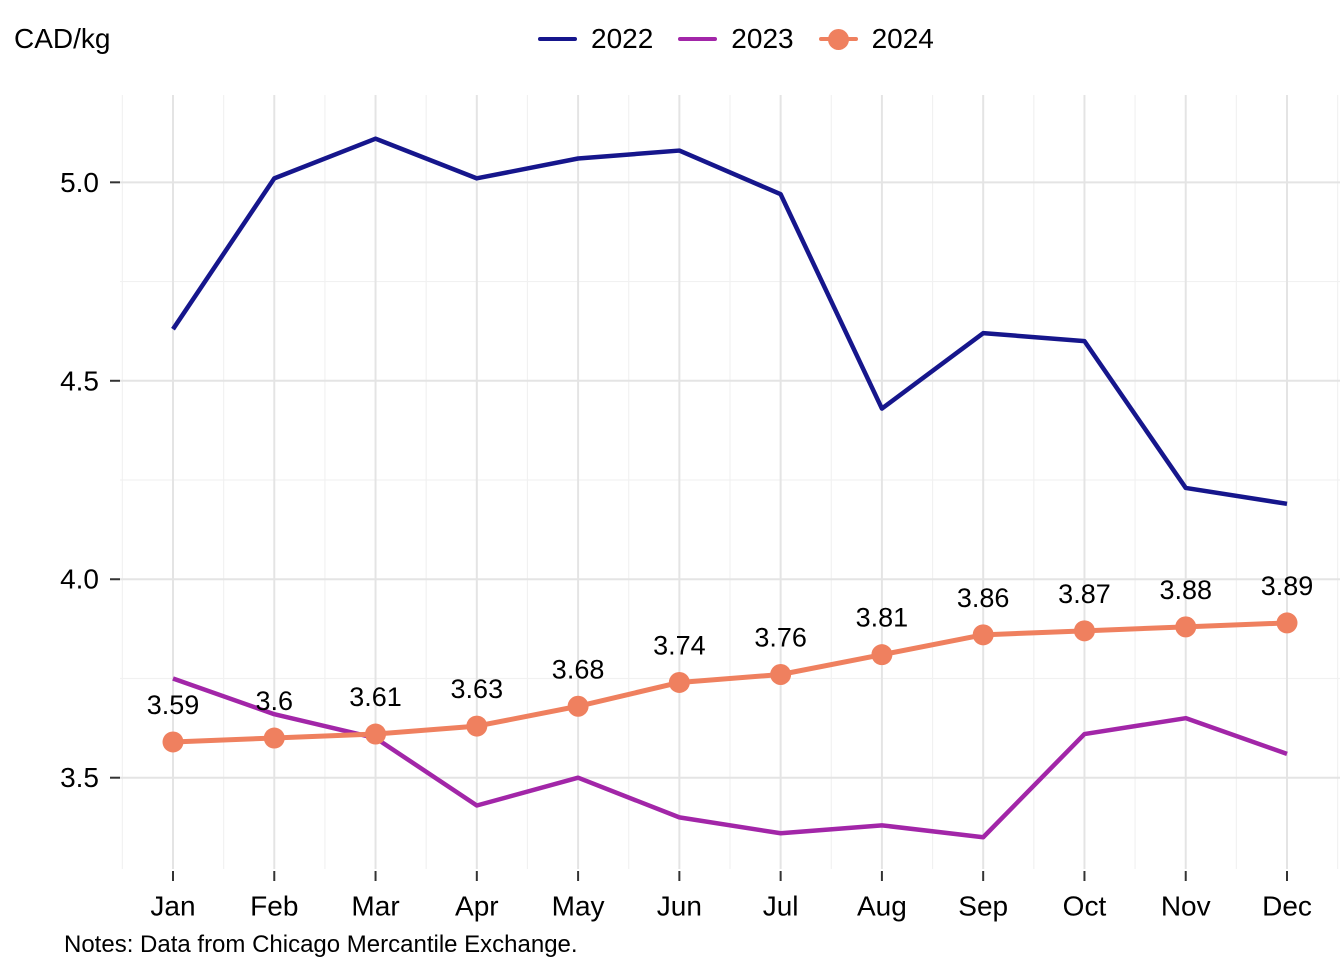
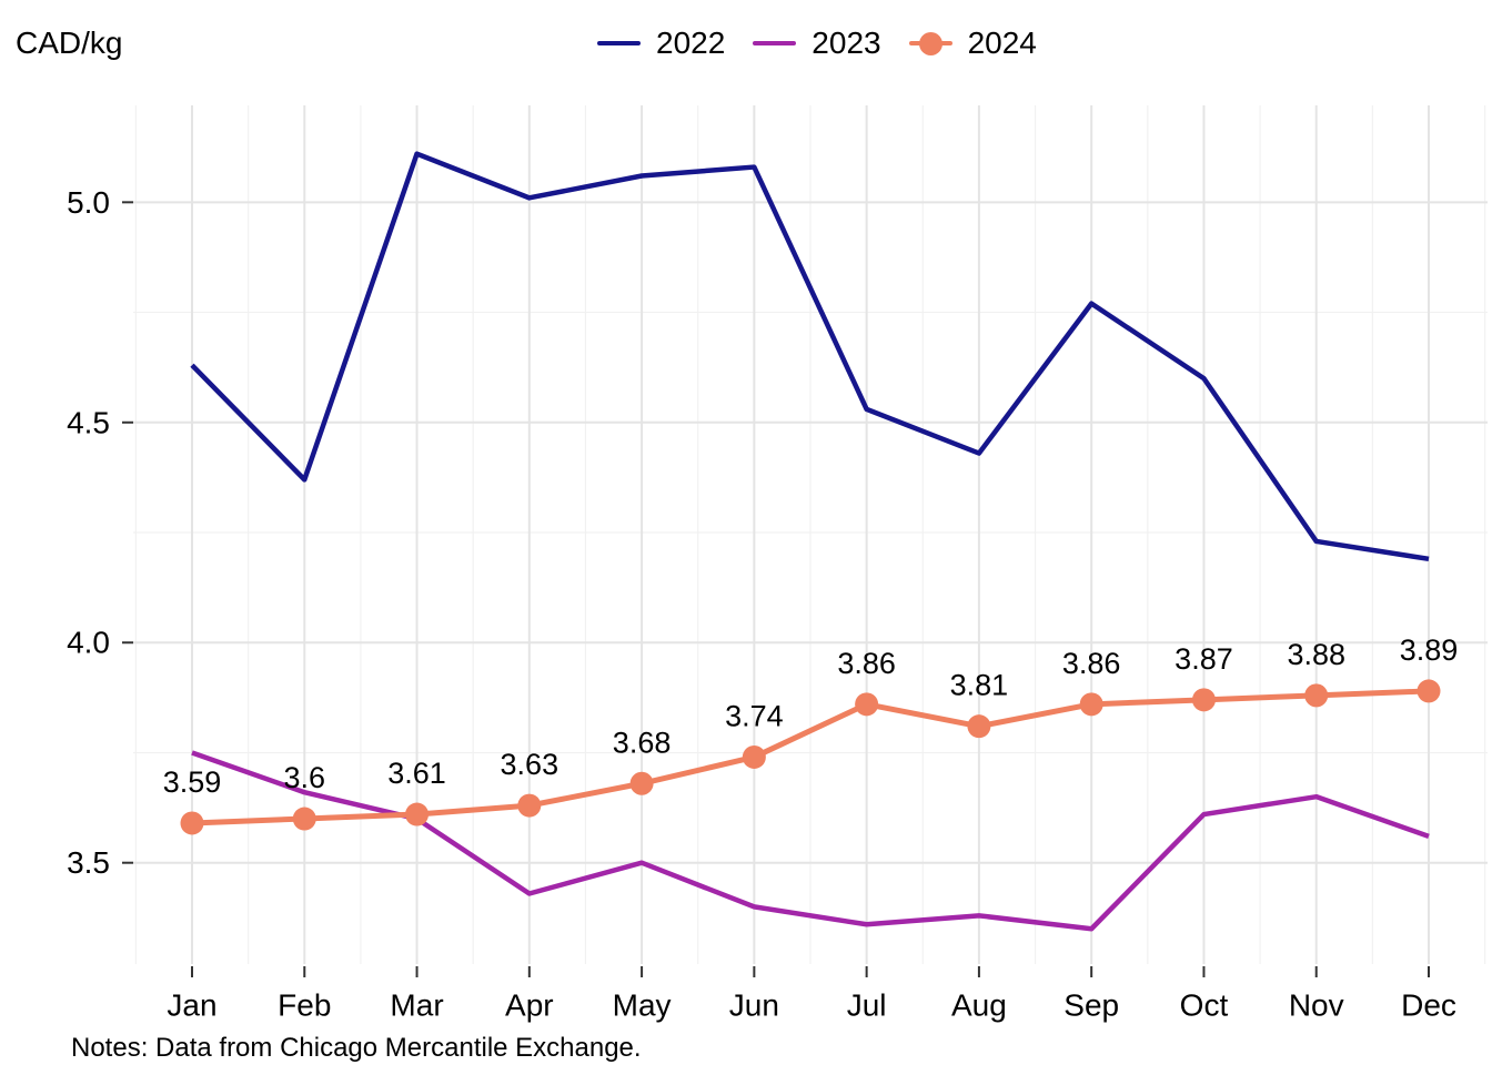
2022/Feb: 5.01 -> 4.37
2022/Jul: 4.97 -> 4.53
2024/Jul: 3.76 -> 3.86
2022/Sep: 4.62 -> 4.77
